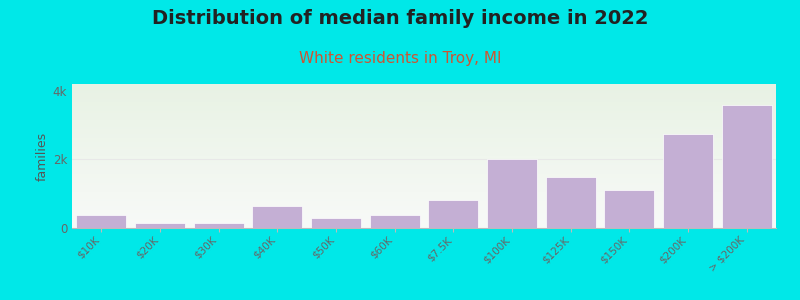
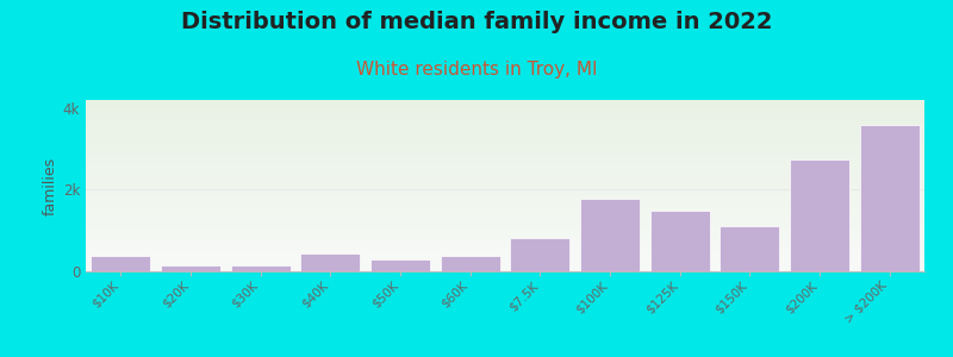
$40K: 0.65k -> 0.43k
$100K: 2.00k -> 1.78k
